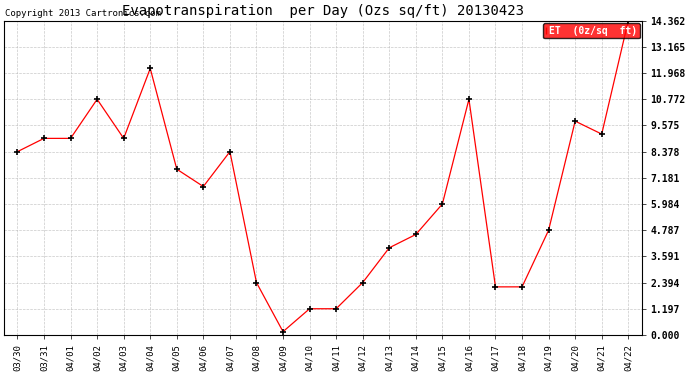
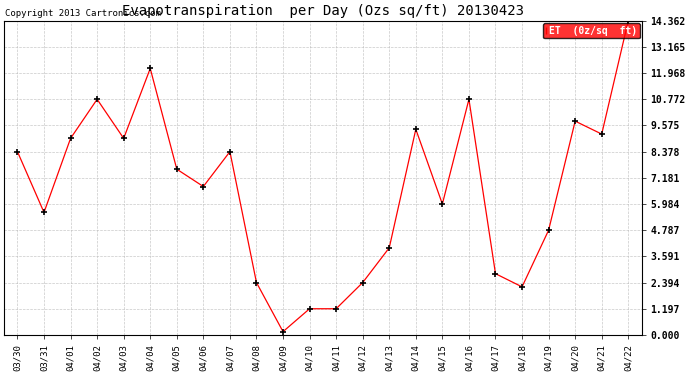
03/31: 8.98 -> 5.60
04/14: 4.59 -> 9.40
04/17: 2.20 -> 2.80
